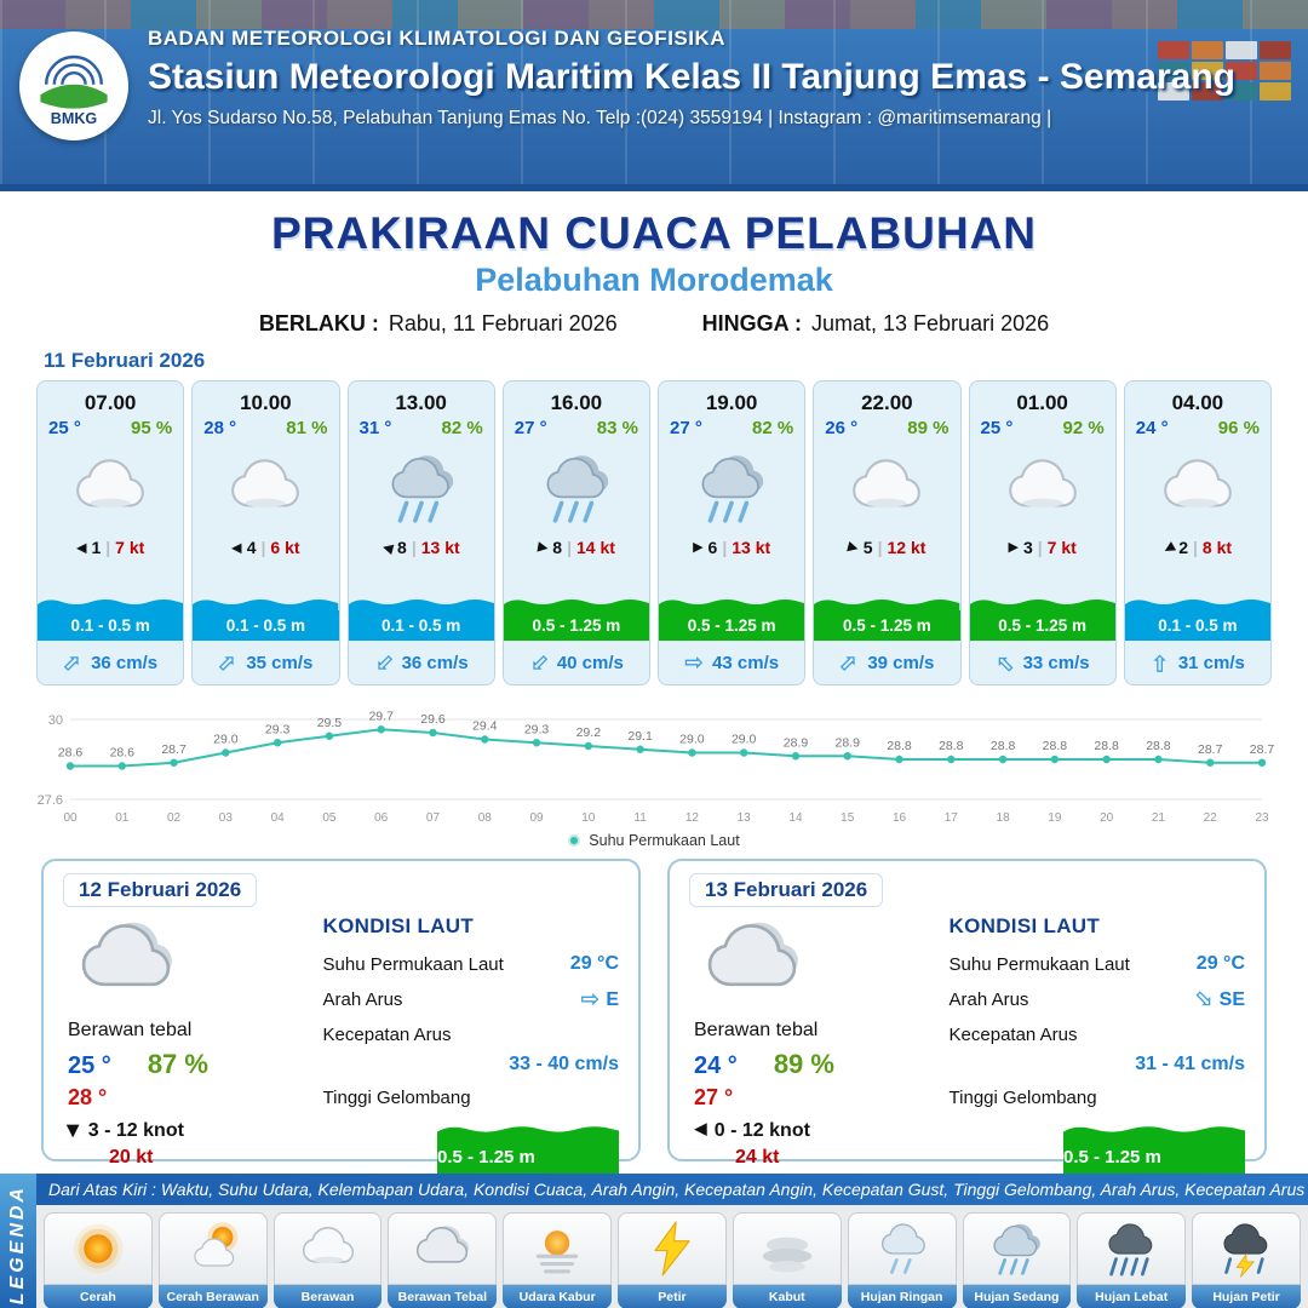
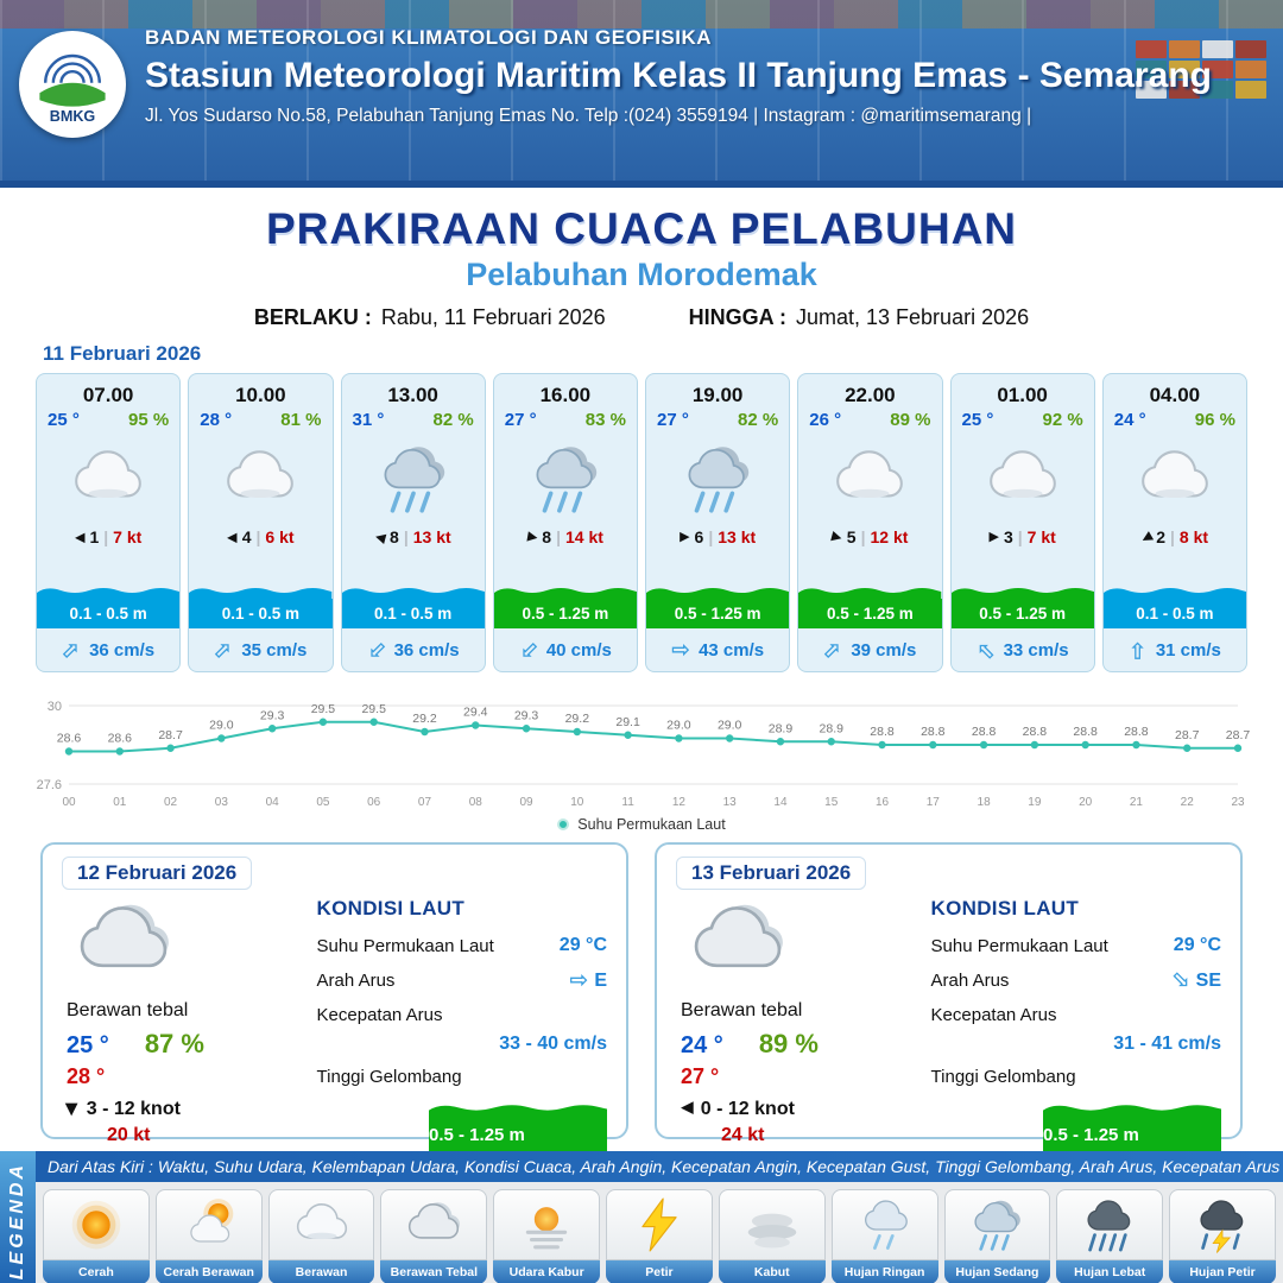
06: 29.7 -> 29.5
07: 29.6 -> 29.2
